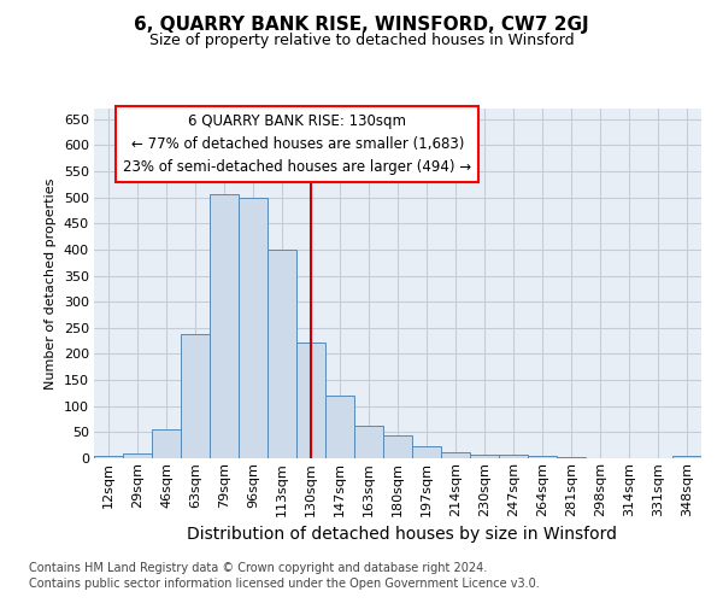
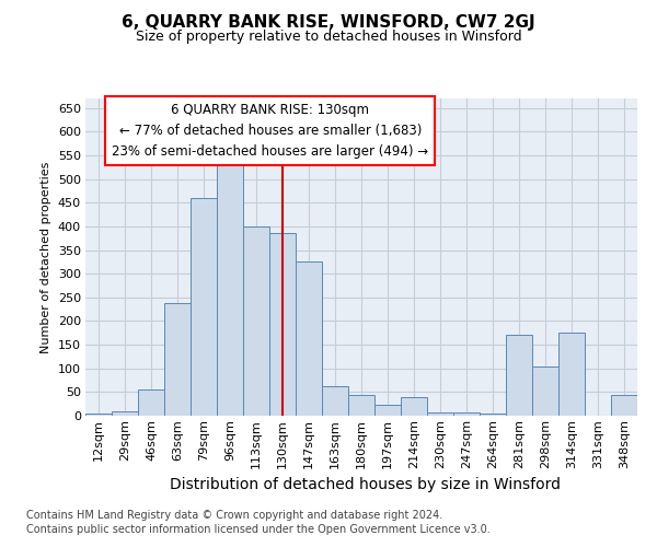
79sqm: 505 -> 460
96sqm: 500 -> 530
130sqm: 222 -> 385
147sqm: 120 -> 325
214sqm: 12 -> 40
281sqm: 3 -> 170
298sqm: 1 -> 105
314sqm: 1 -> 175
348sqm: 5 -> 45
